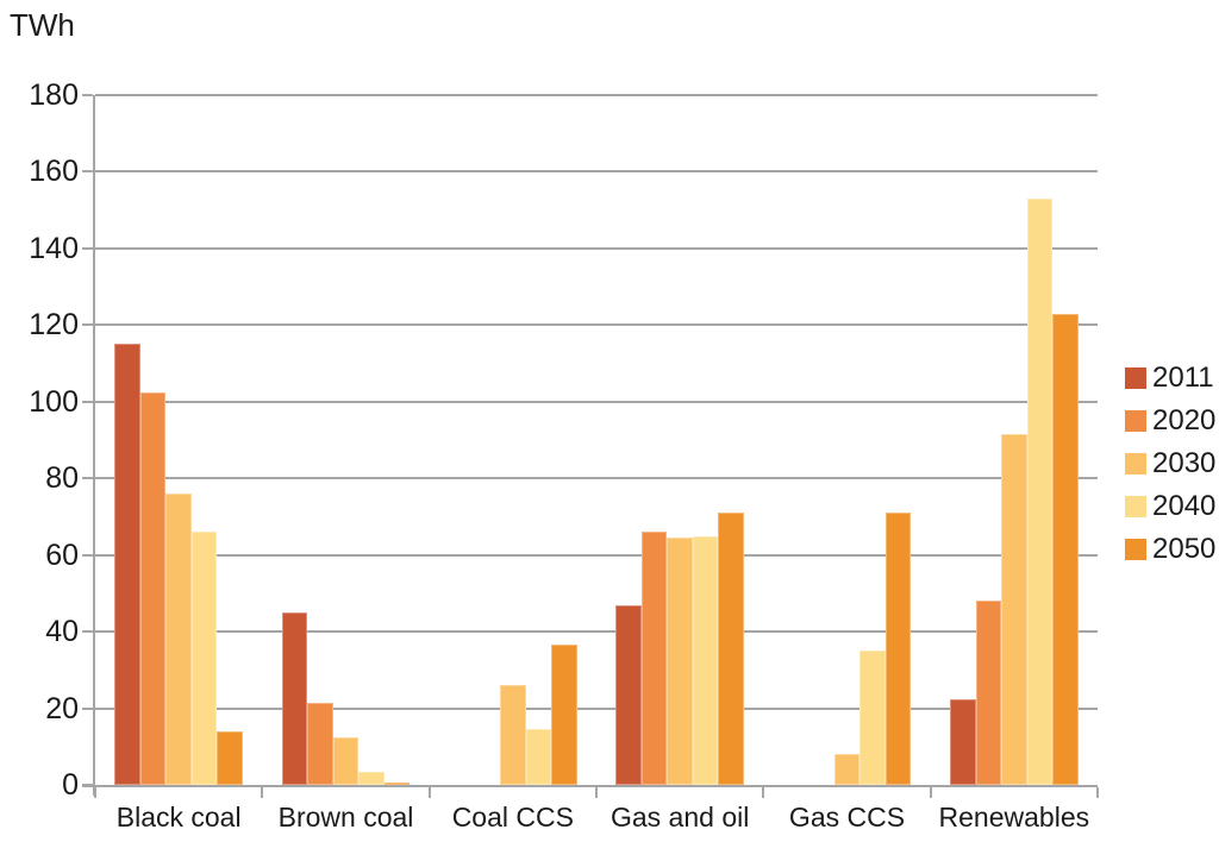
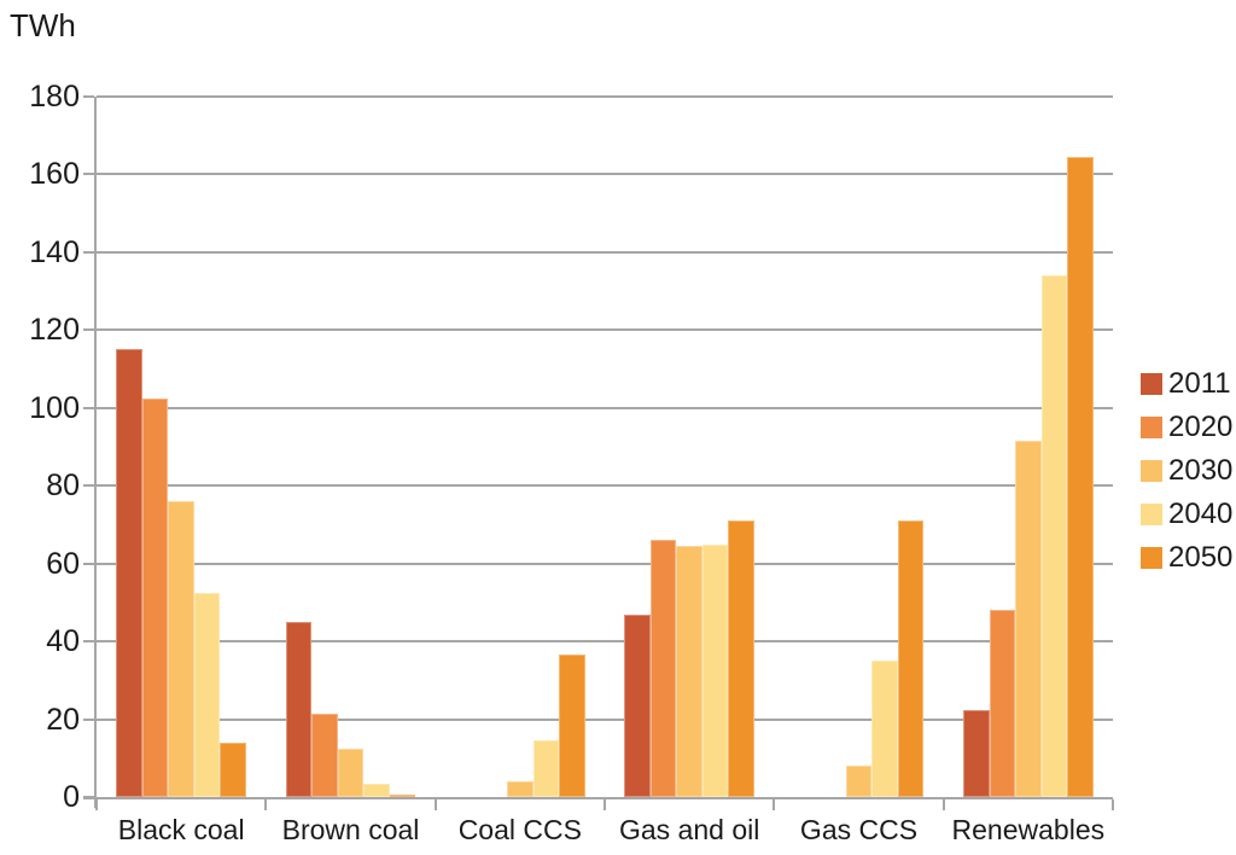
2040/Black coal: 66 -> 52
2030/Coal CCS: 26 -> 4
2040/Renewables: 153 -> 134
2050/Renewables: 123 -> 164
